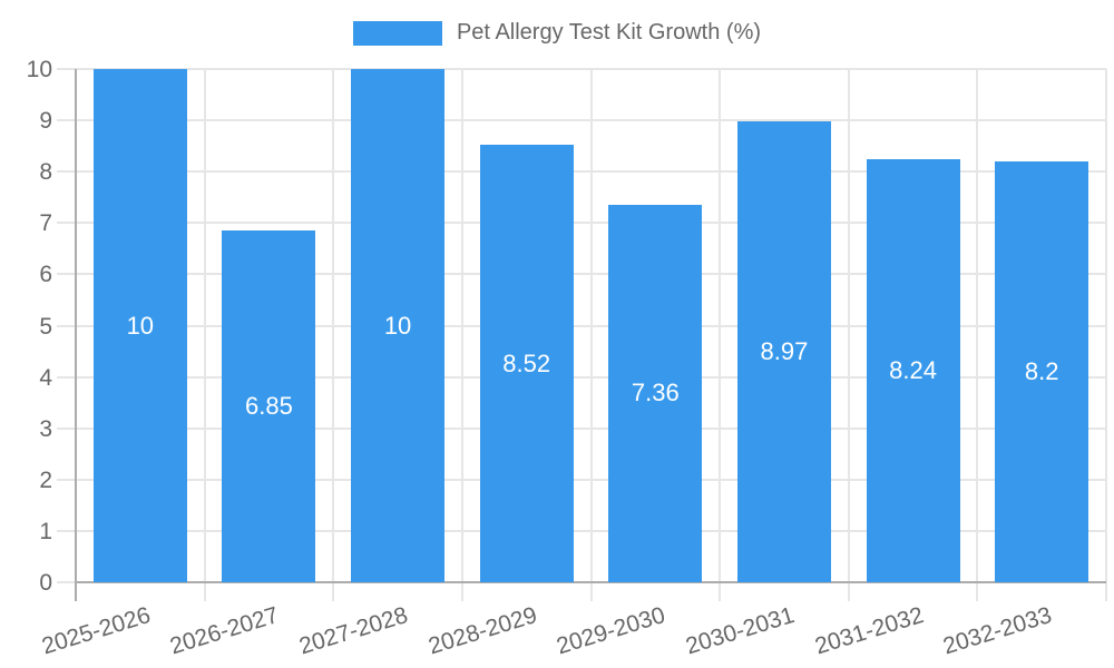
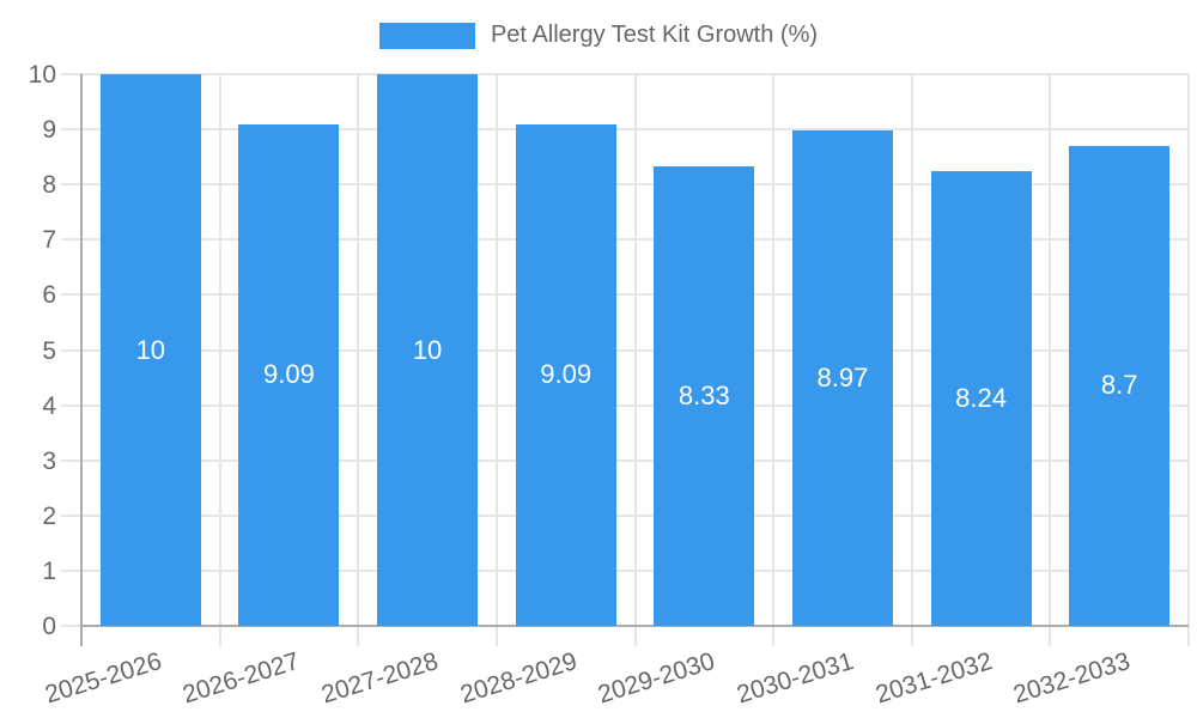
2026-2027: 6.85 -> 9.09
2028-2029: 8.52 -> 9.09
2029-2030: 7.36 -> 8.33
2032-2033: 8.2 -> 8.7
